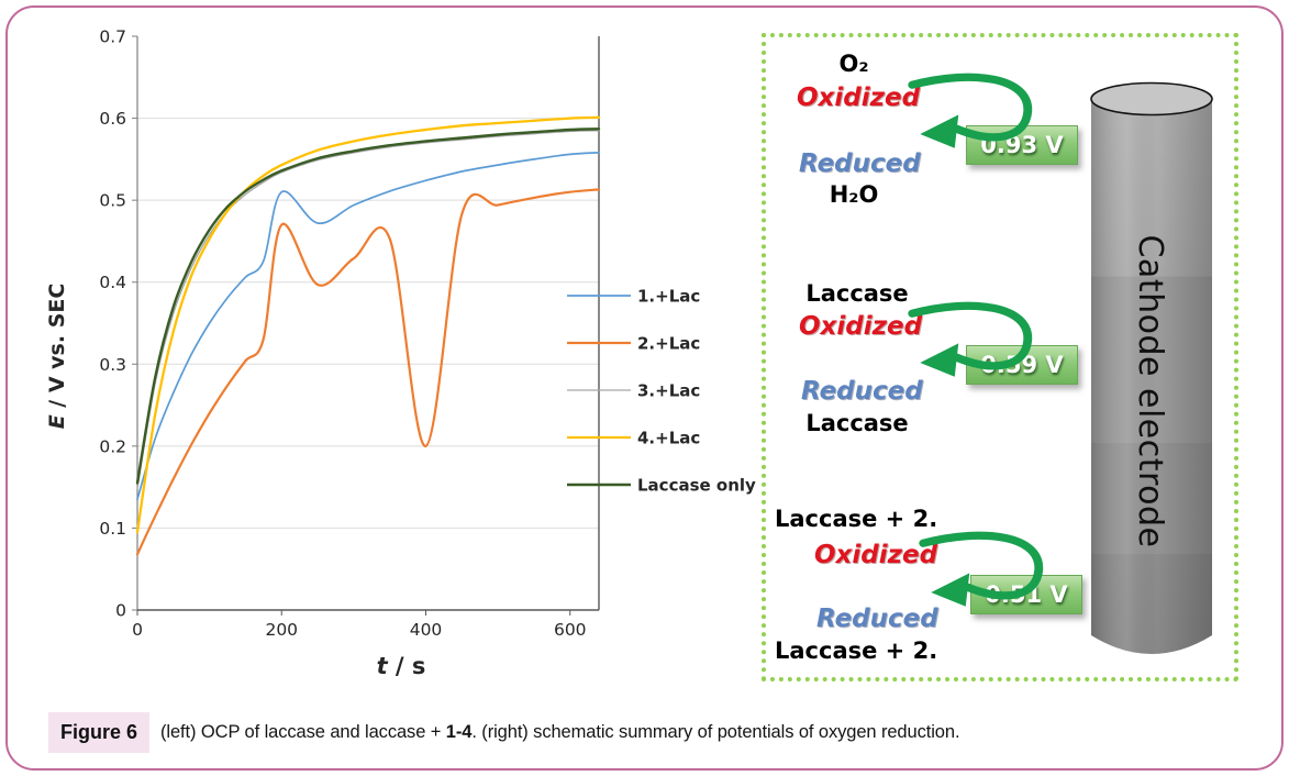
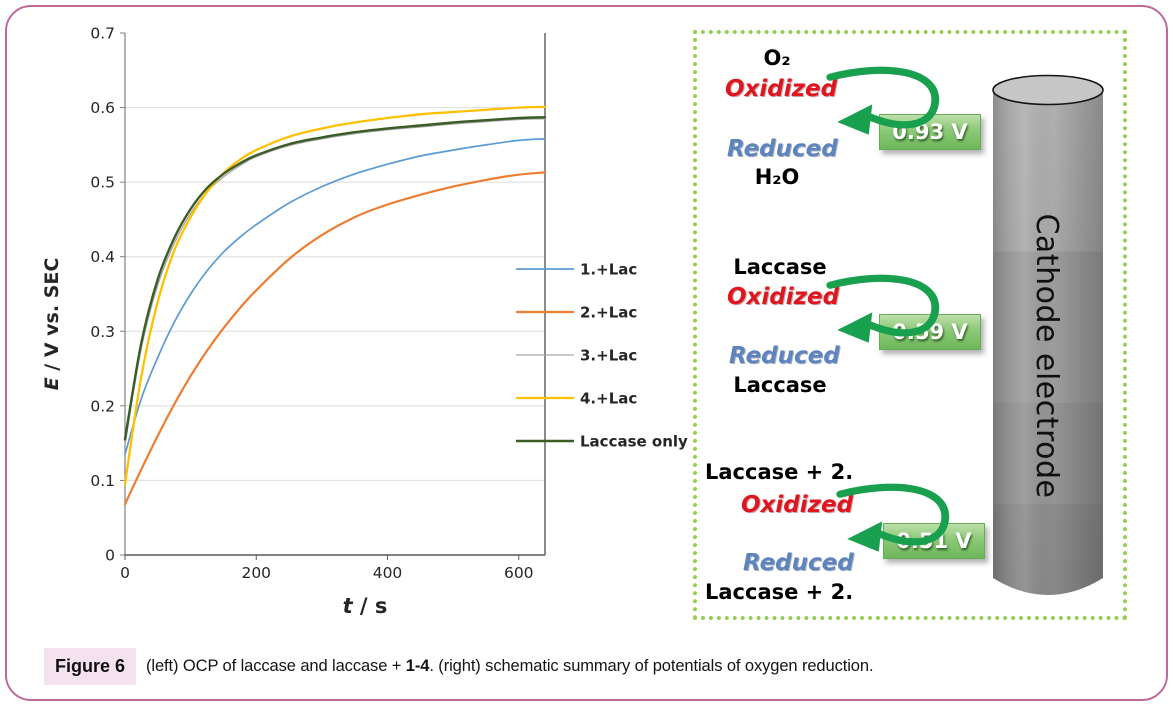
1.+Lac/200: 0.51 -> 0.44
2.+Lac/200: 0.47 -> 0.35
2.+Lac/400: 0.20 -> 0.47
